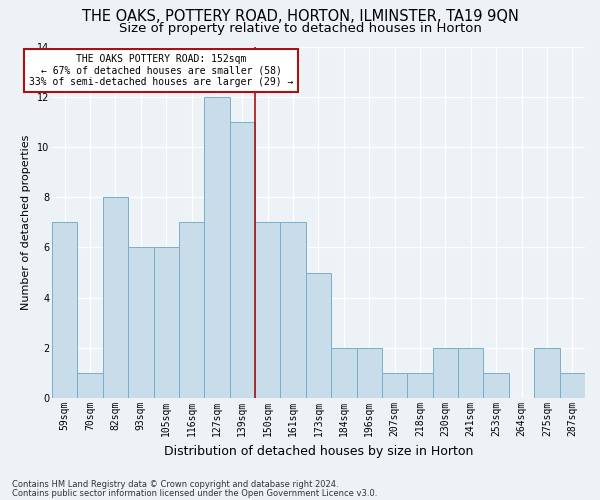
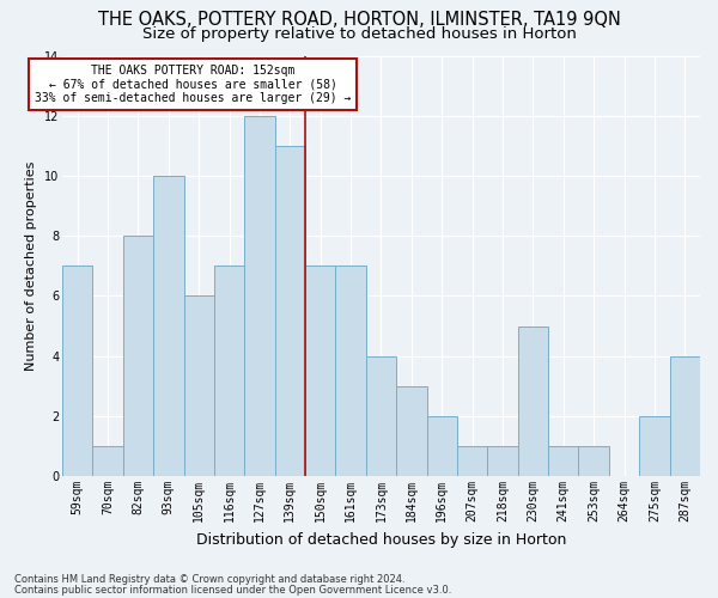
93sqm: 6 -> 10
173sqm: 5 -> 4
184sqm: 2 -> 3
230sqm: 2 -> 5
241sqm: 2 -> 1
287sqm: 1 -> 4
